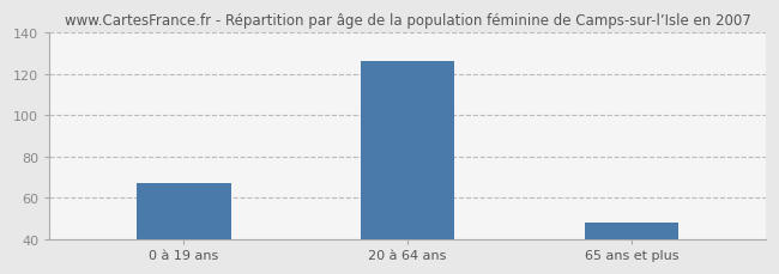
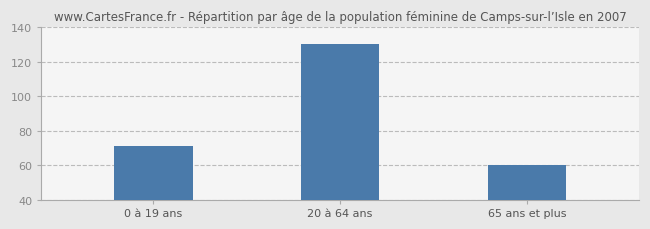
0 à 19 ans: 67 -> 71
20 à 64 ans: 126 -> 130
65 ans et plus: 48 -> 60
